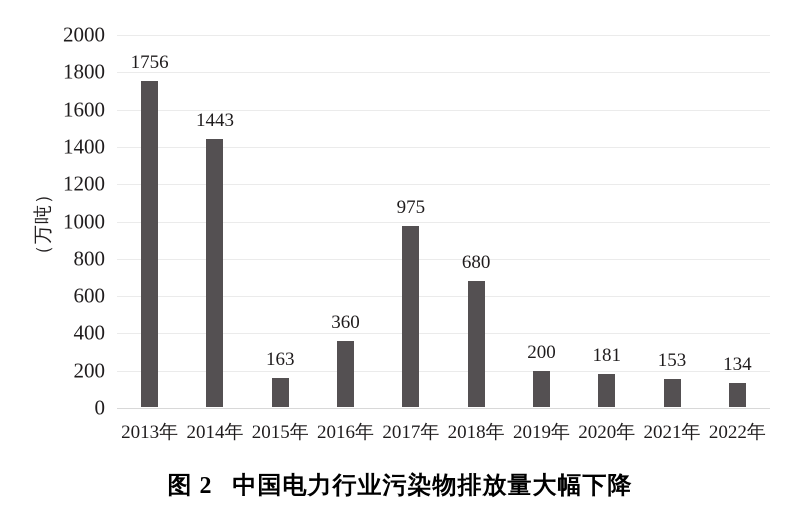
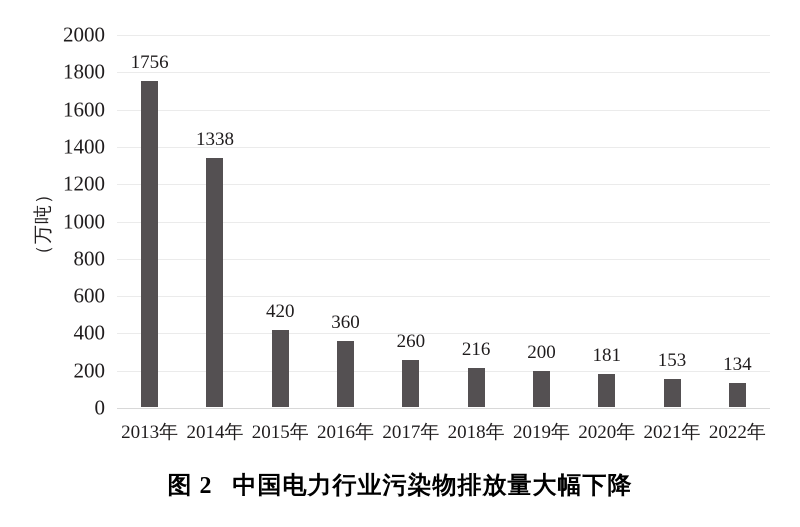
2014年: 1443 -> 1338
2015年: 163 -> 420
2017年: 975 -> 260
2018年: 680 -> 216
